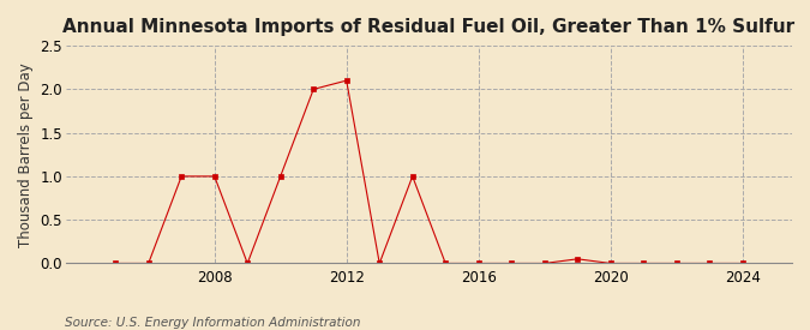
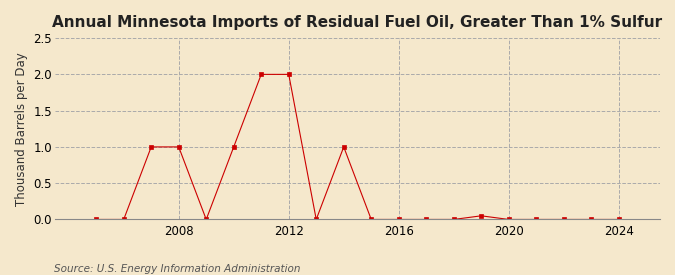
2012: 2.10 -> 2.00
